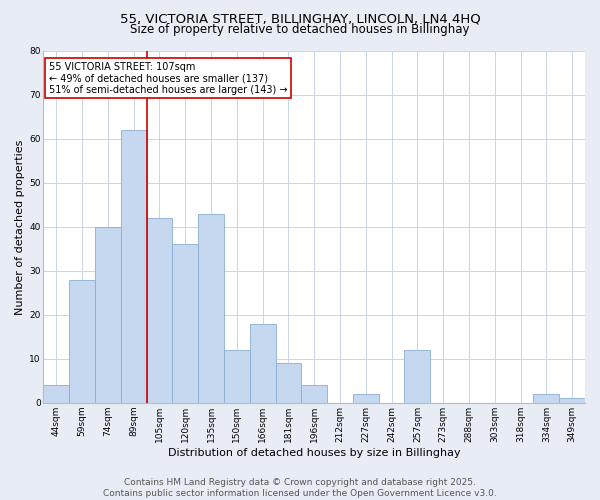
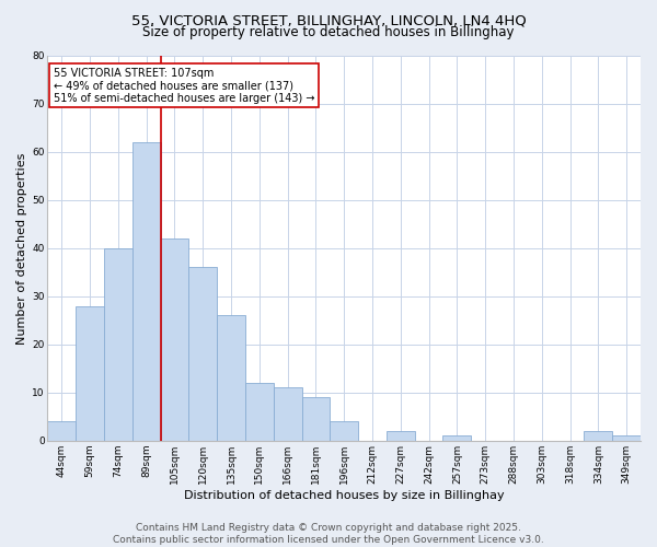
135sqm: 43 -> 26
166sqm: 18 -> 11
257sqm: 12 -> 1
